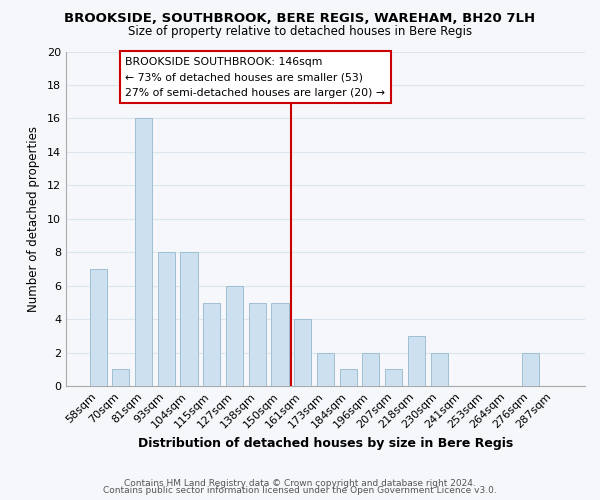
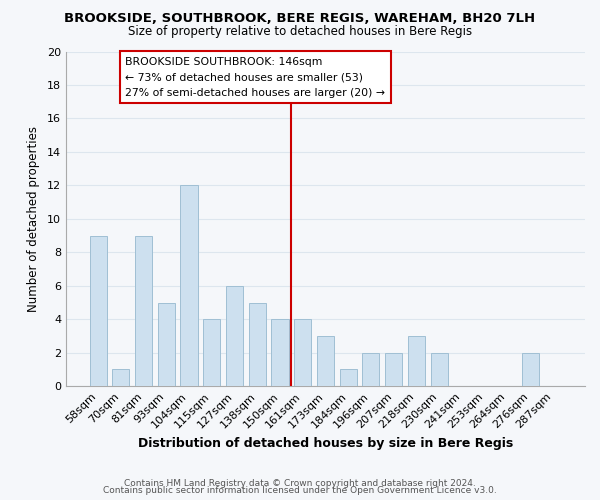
58sqm: 7 -> 9
81sqm: 16 -> 9
93sqm: 8 -> 5
104sqm: 8 -> 12
115sqm: 5 -> 4
150sqm: 5 -> 4
173sqm: 2 -> 3
207sqm: 1 -> 2
